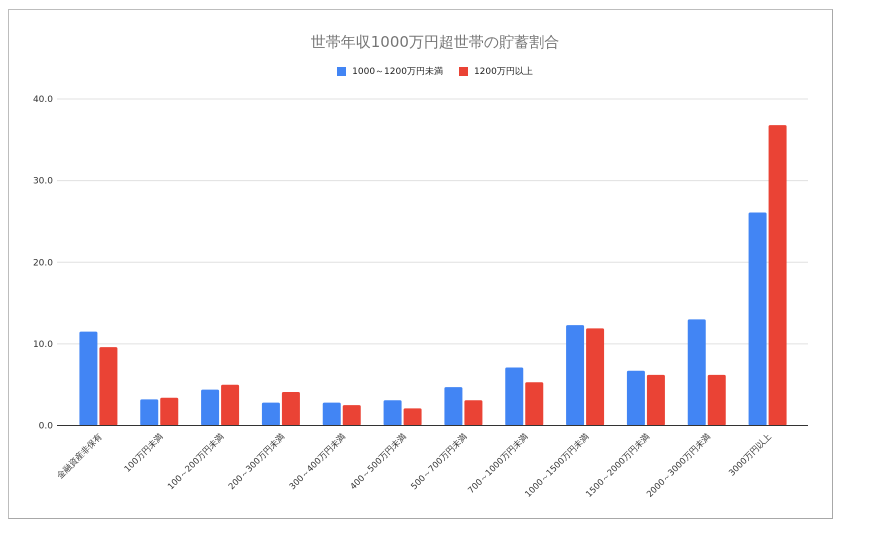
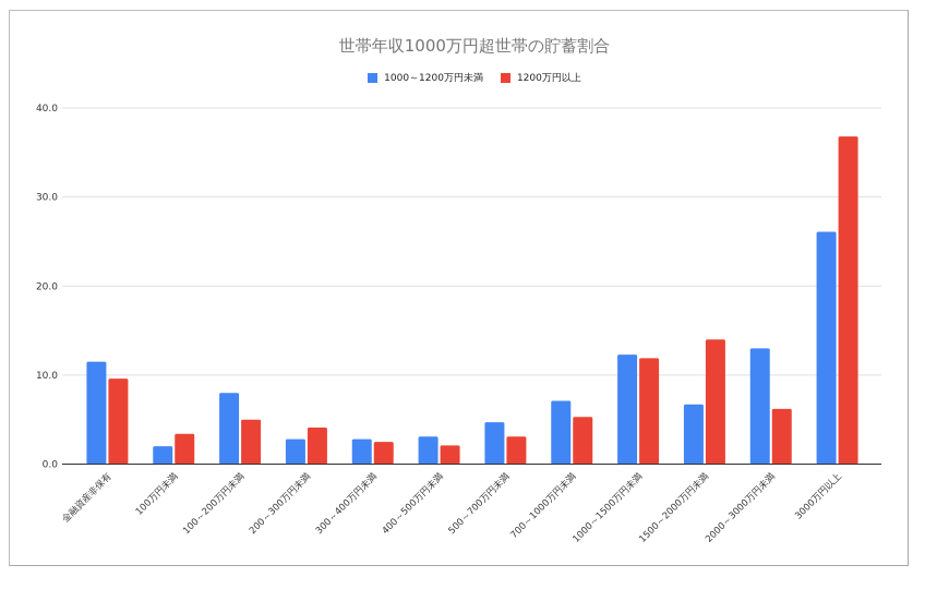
1000～1200万円未満/100万円未満: 3 -> 2
1000～1200万円未満/100～200万円未満: 4 -> 8
1200万円以上/1500～2000万円未満: 6 -> 14
